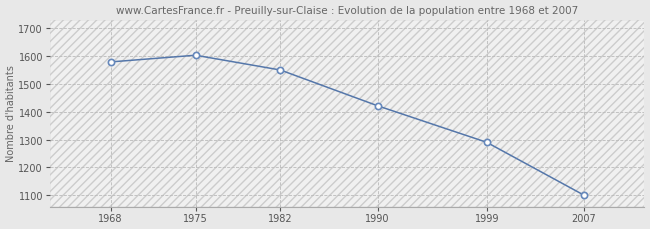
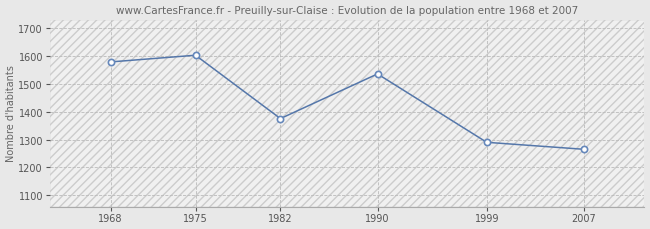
1982: 1549 -> 1375
1990: 1421 -> 1535
2007: 1101 -> 1265
